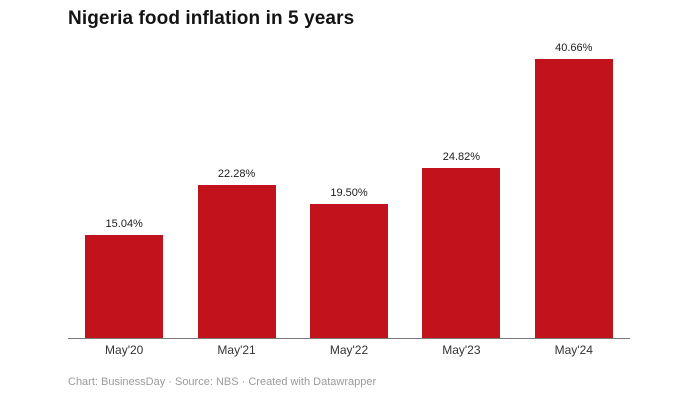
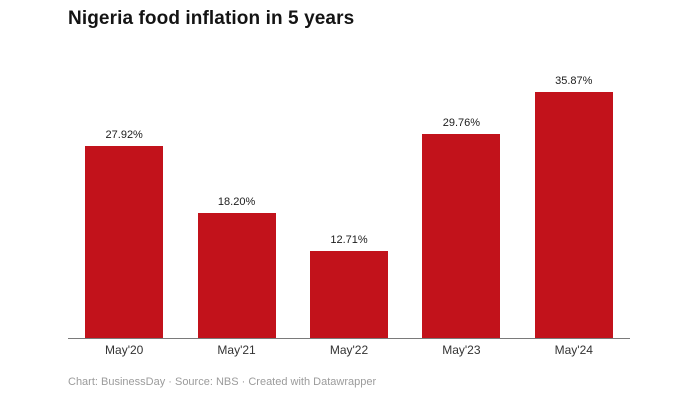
May'20: 15.04% -> 27.92%
May'21: 22.28% -> 18.20%
May'22: 19.50% -> 12.71%
May'23: 24.82% -> 29.76%
May'24: 40.66% -> 35.87%
